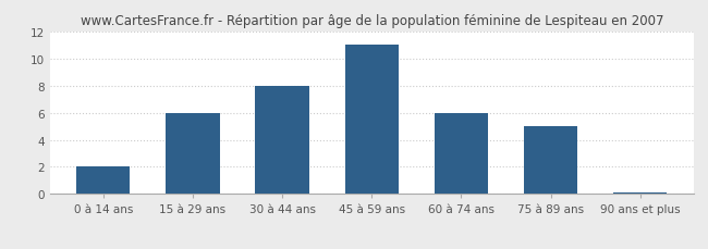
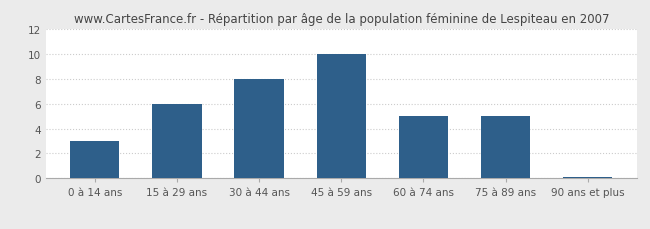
0 à 14 ans: 2.0 -> 3.0
45 à 59 ans: 11.0 -> 10.0
60 à 74 ans: 6.0 -> 5.0
